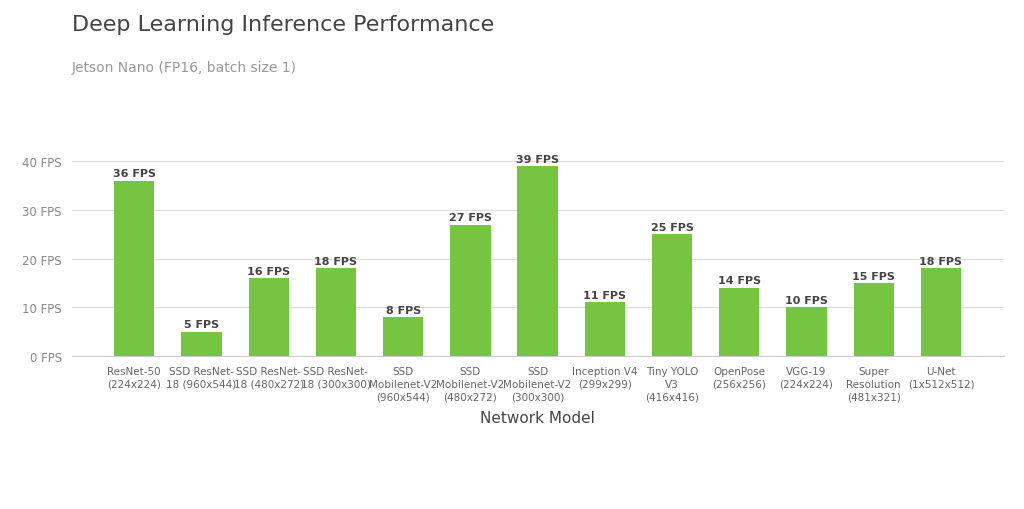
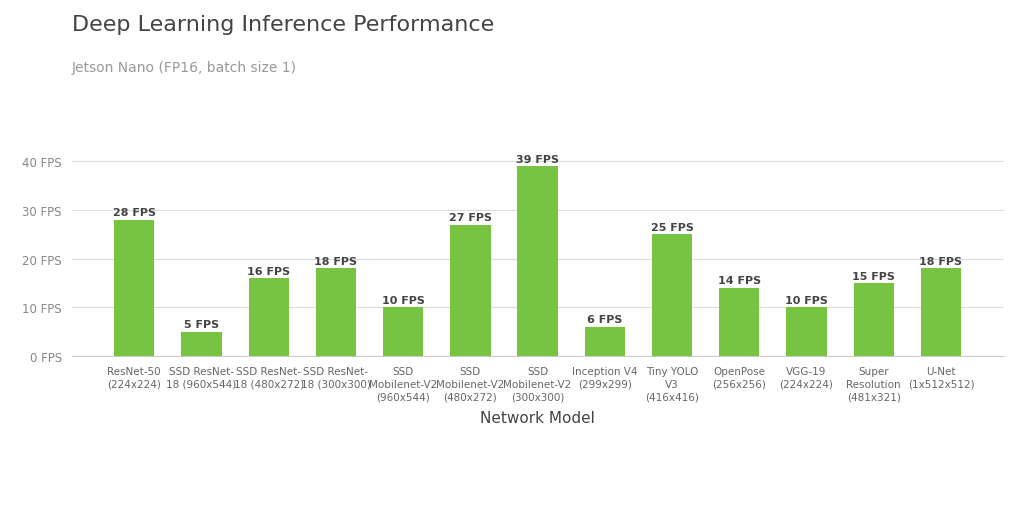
ResNet-50 (224x224): 36 -> 28
SSD Mobilenet-V2 (960x544): 8 -> 10
Inception V4 (299x299): 11 -> 6
